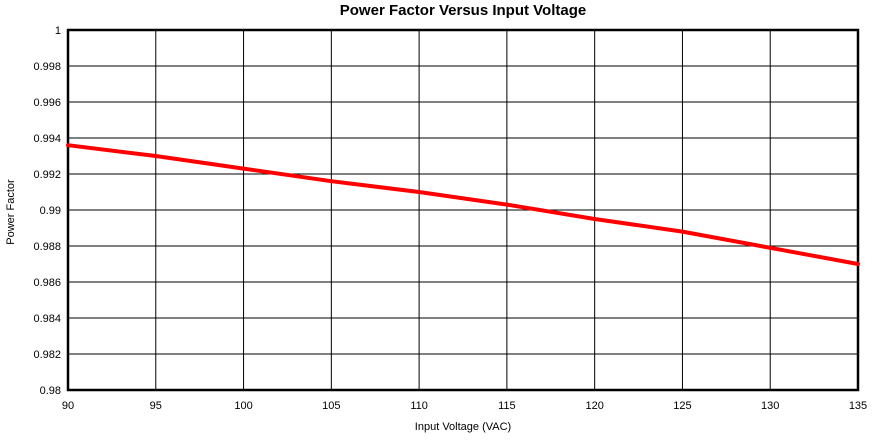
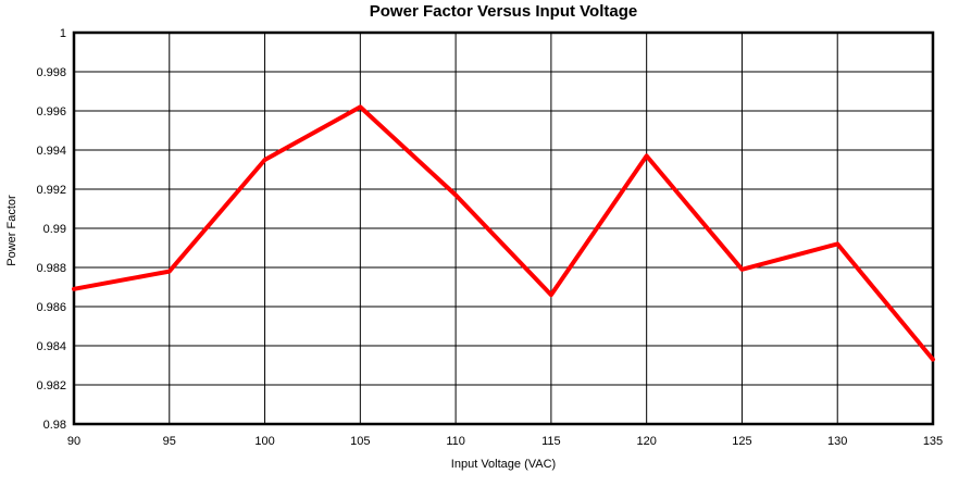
90: 0.9936 -> 0.9869
95: 0.9930 -> 0.9878
100: 0.9923 -> 0.9935
105: 0.9916 -> 0.9962
110: 0.9910 -> 0.9917
115: 0.9903 -> 0.9866
120: 0.9895 -> 0.9937
125: 0.9888 -> 0.9879
130: 0.9879 -> 0.9892
135: 0.9870 -> 0.9833
